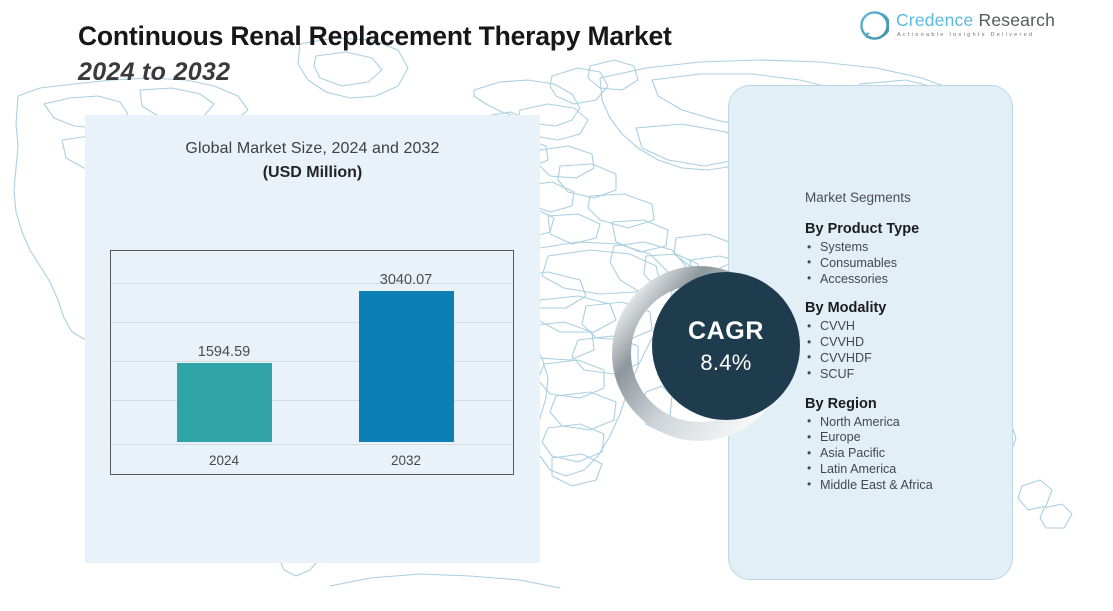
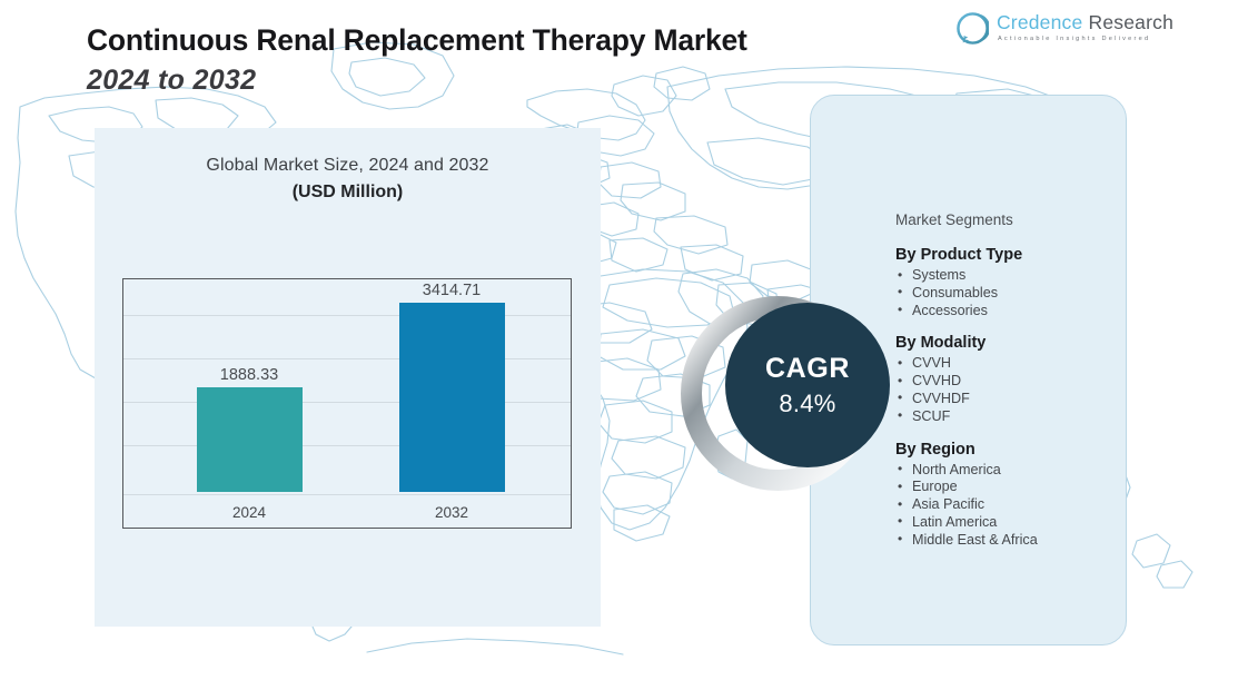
2024: 1594.59 -> 1888.33
2032: 3040.07 -> 3414.71
